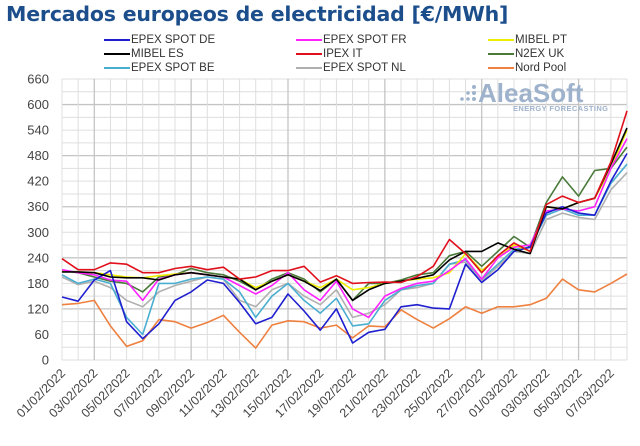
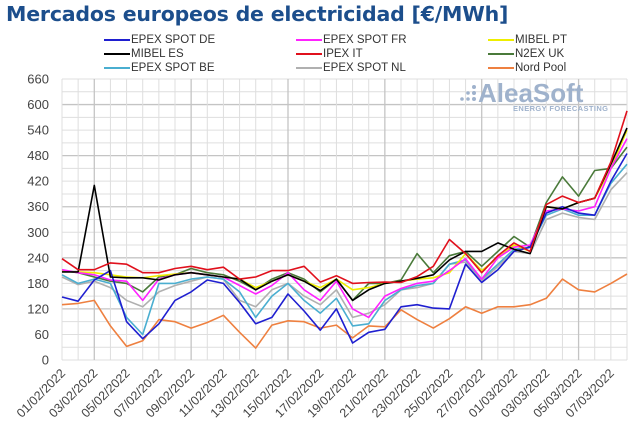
MIBEL ES/03/02/2022: 200 -> 410
N2EX UK/23/02/2022: 200 -> 250
